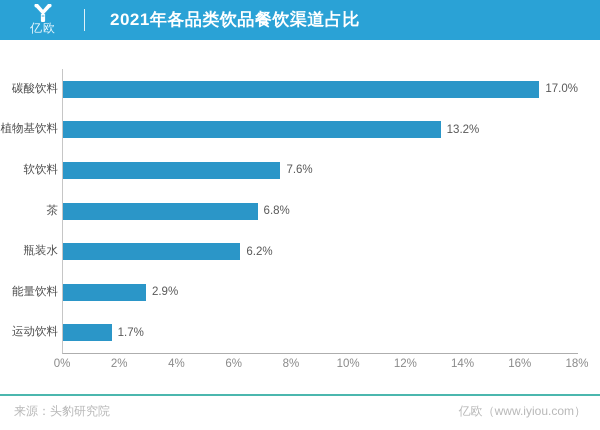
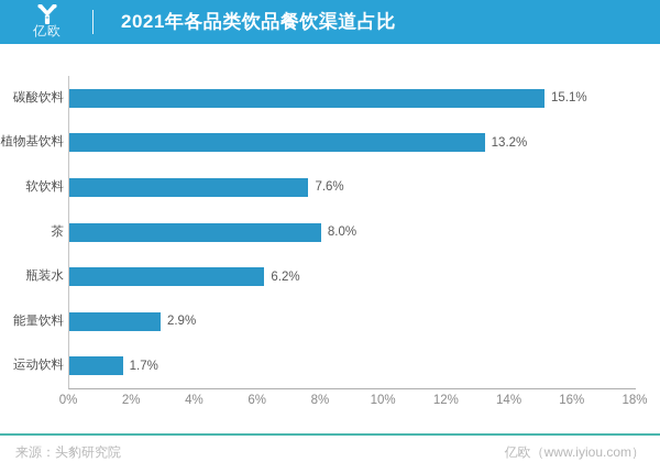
碳酸饮料: 17.0% -> 15.1%
茶: 6.8% -> 8.0%
